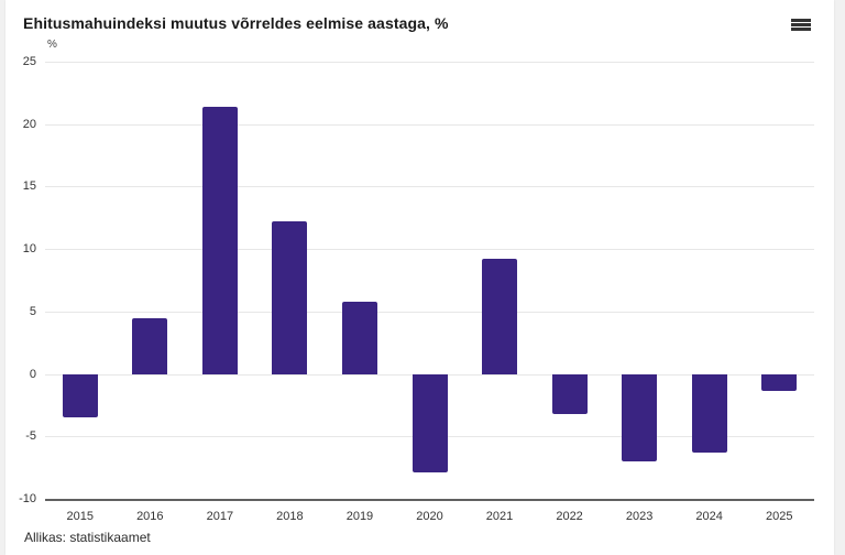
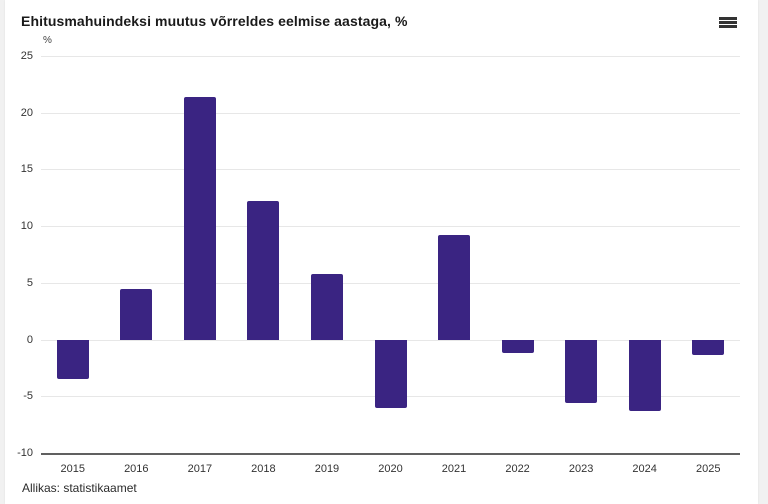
2020: -7.9 -> -6.0
2022: -3.2 -> -1.2
2023: -7.0 -> -5.6
